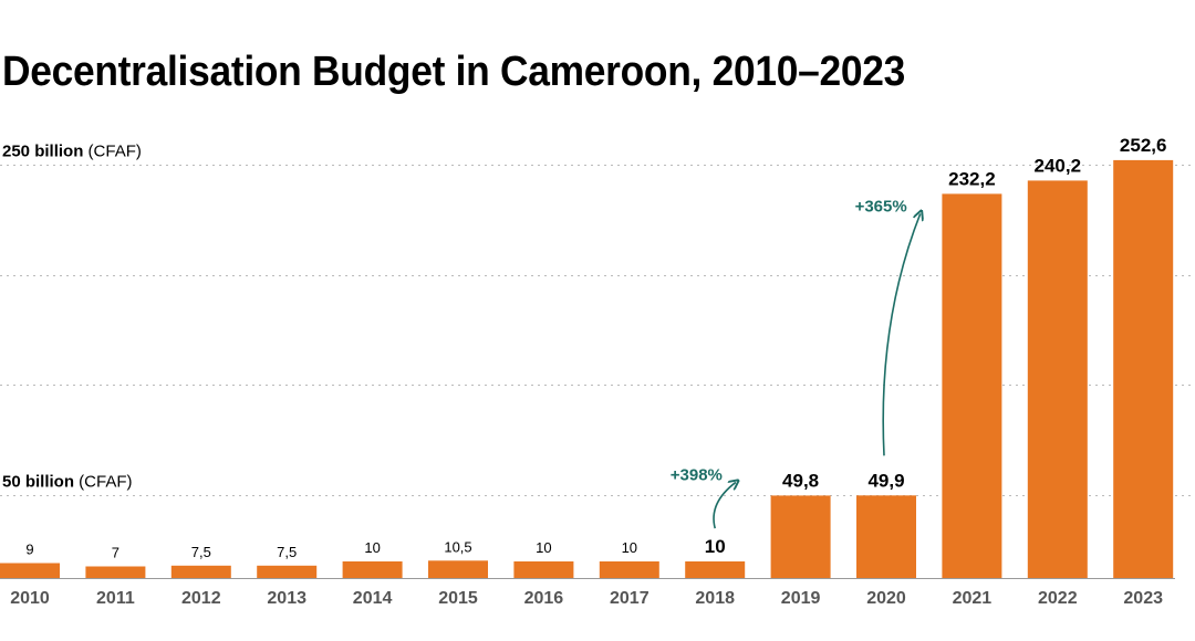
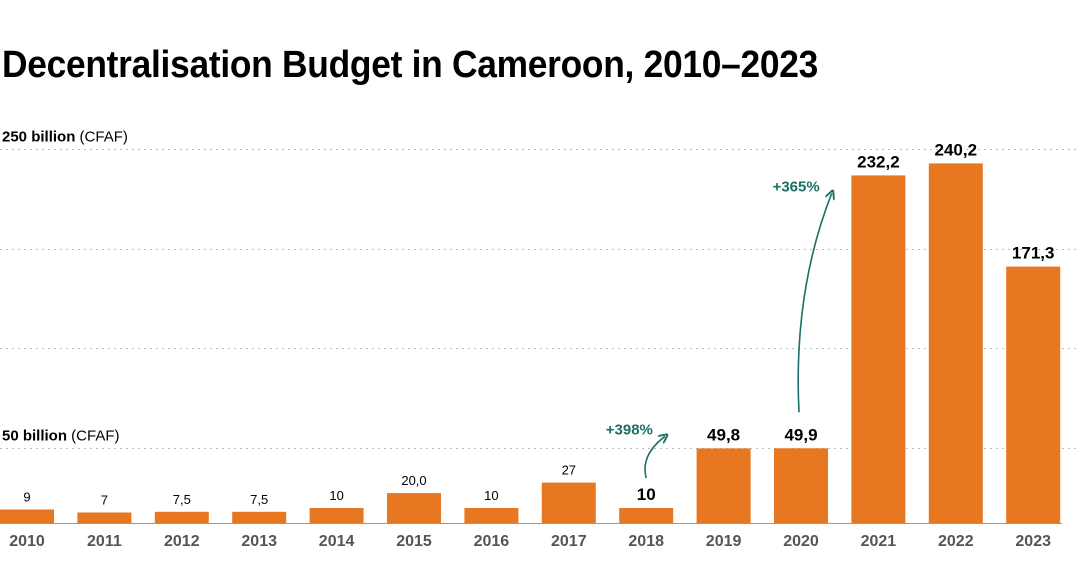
2015: 10,5 -> 20,0
2017: 10 -> 27
2023: 252,6 -> 171,3
